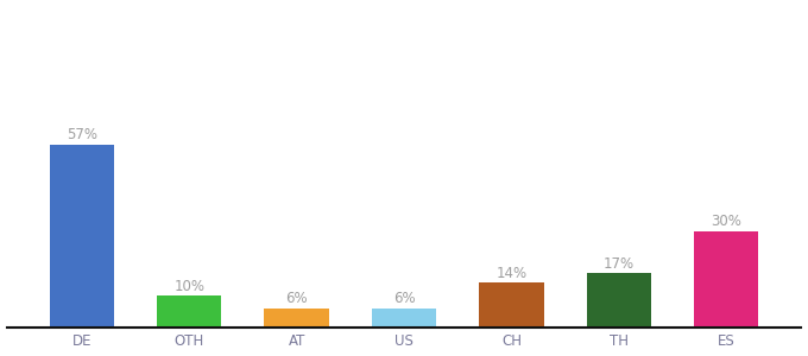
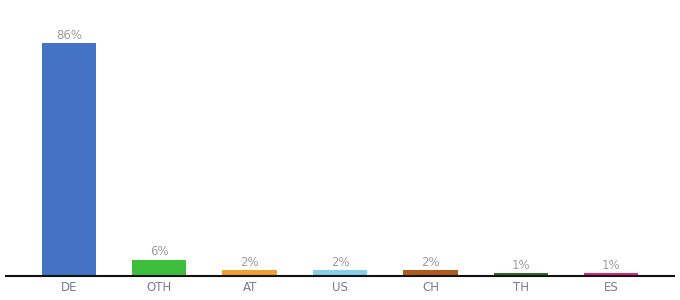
DE: 57% -> 86%
OTH: 10% -> 6%
AT: 6% -> 2%
US: 6% -> 2%
CH: 14% -> 2%
TH: 17% -> 1%
ES: 30% -> 1%
